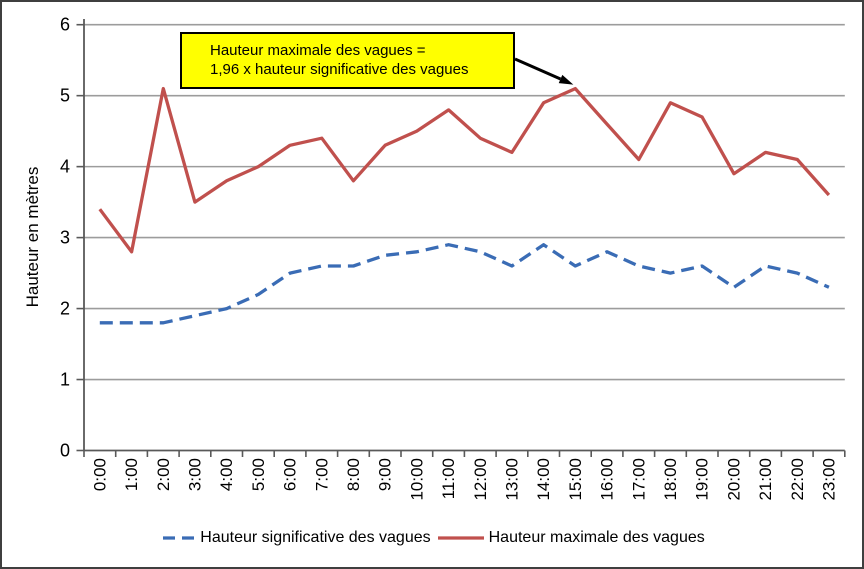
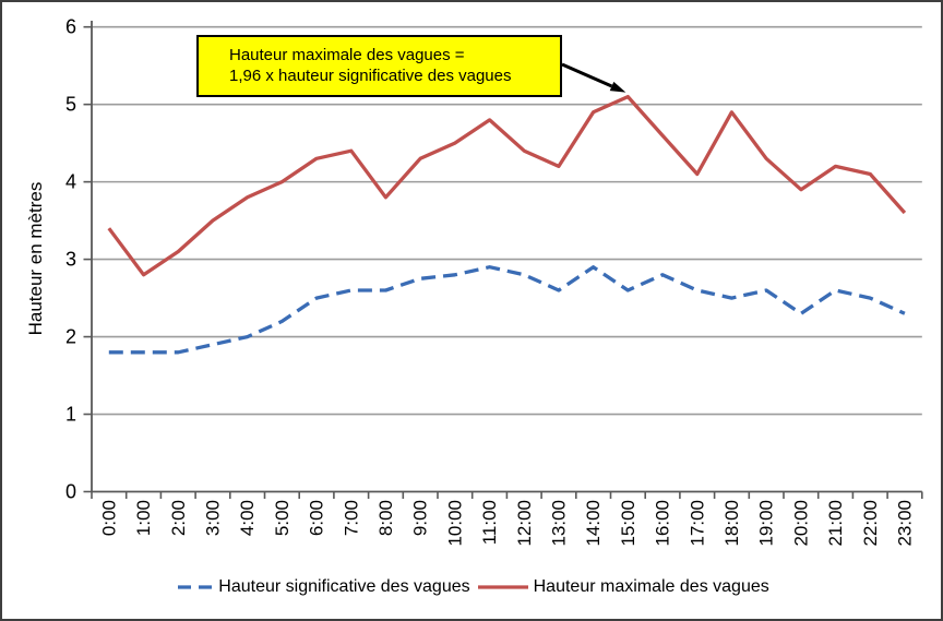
Hauteur maximale des vagues/2:00: 5.1 -> 3.1
Hauteur maximale des vagues/19:00: 4.7 -> 4.3
